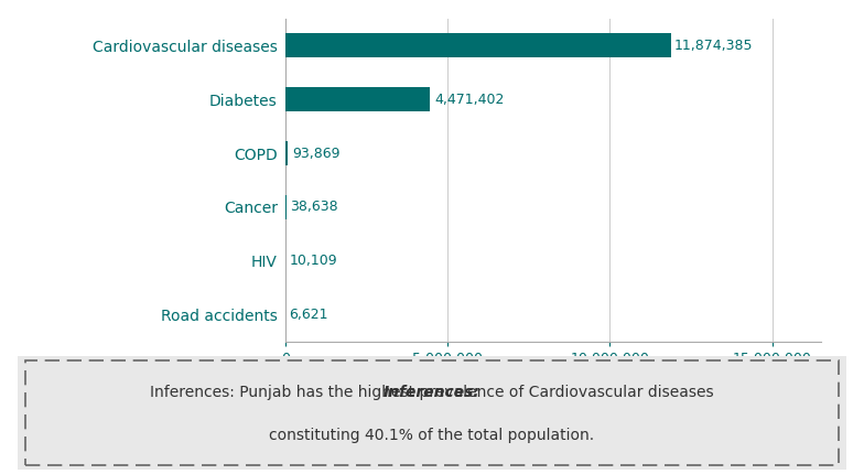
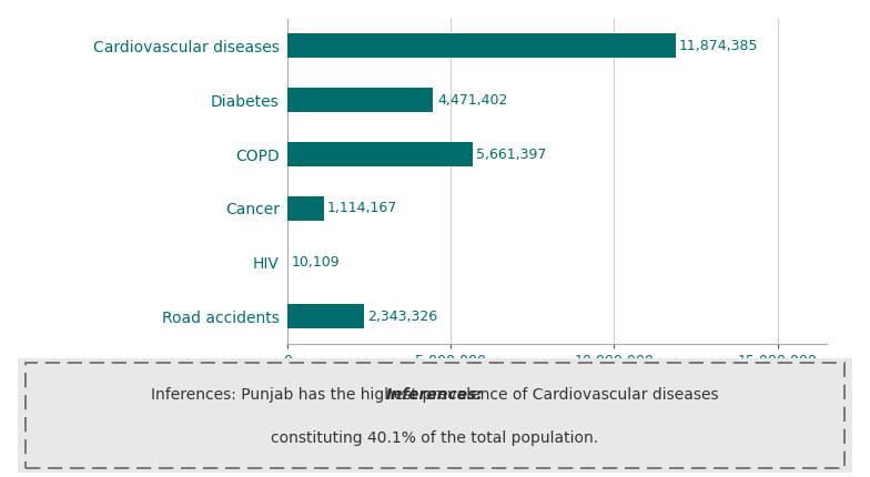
COPD: 93,869 -> 5,661,397
Cancer: 38,638 -> 1,114,167
Road accidents: 6,621 -> 2,343,326
